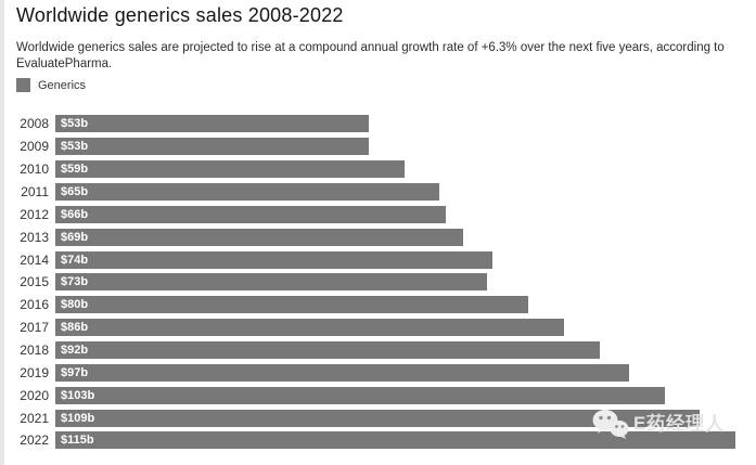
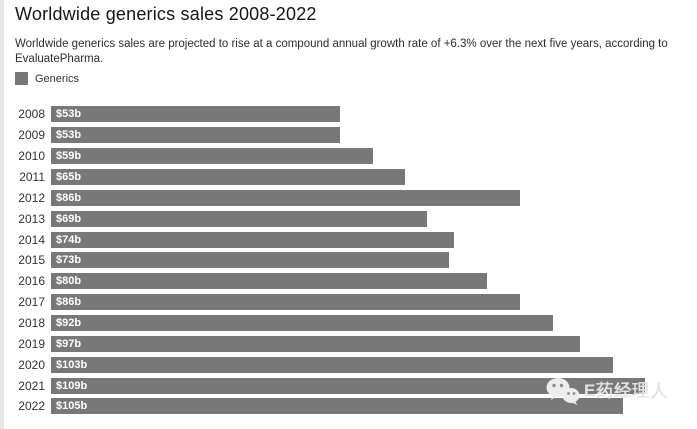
2012: $66b -> $86b
2022: $115b -> $105b
